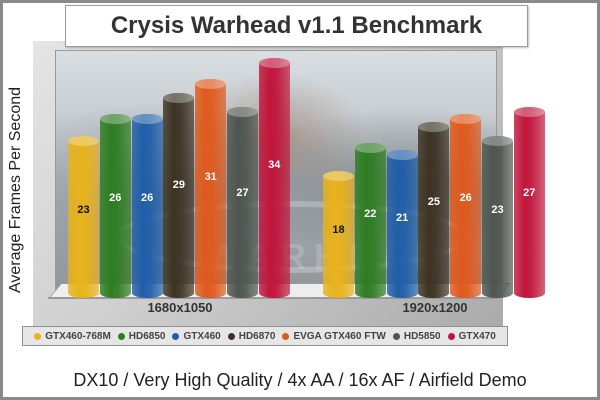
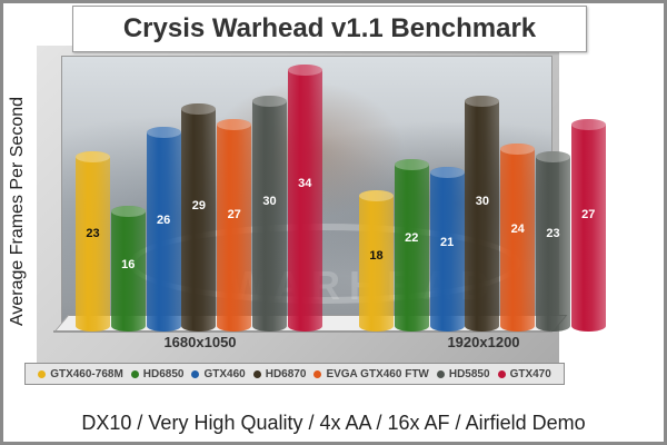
HD6850/1680x1050: 26 -> 16
EVGA GTX460 FTW/1680x1050: 31 -> 27
HD5850/1680x1050: 27 -> 30
HD6870/1920x1200: 25 -> 30
EVGA GTX460 FTW/1920x1200: 26 -> 24
